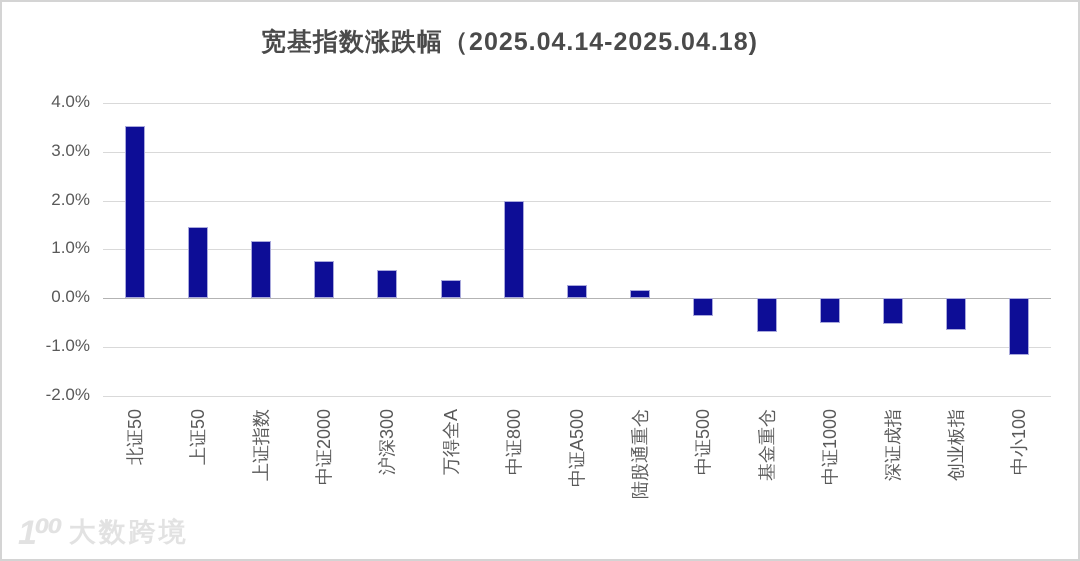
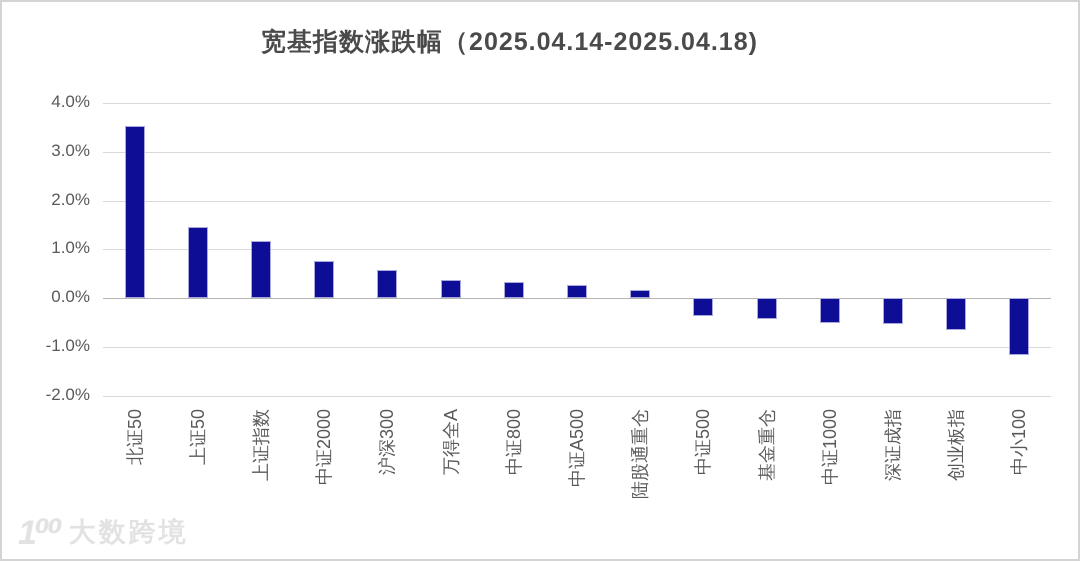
中证800: 2.0% -> 0.3%
基金重仓: -0.7% -> -0.4%
